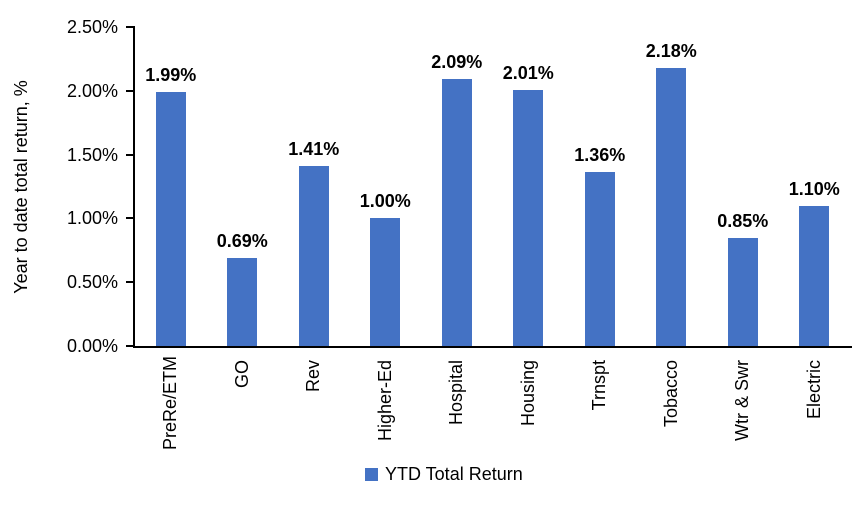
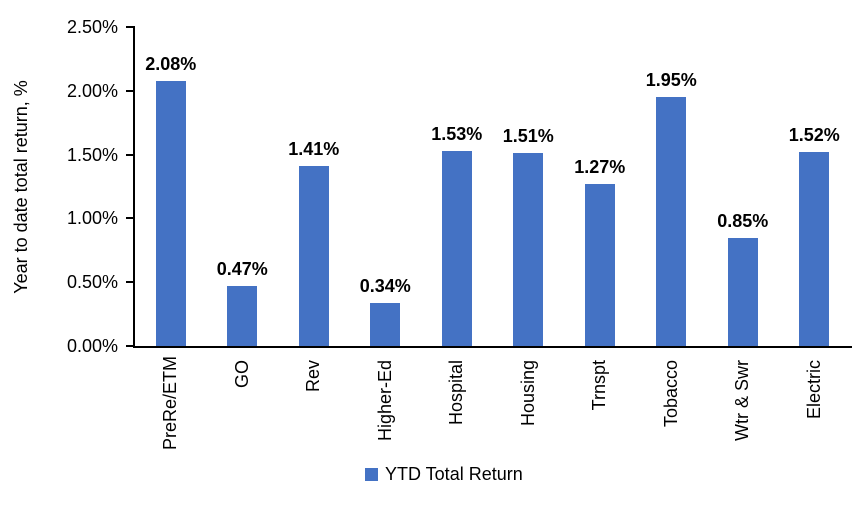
PreRe/ETM: 1.99% -> 2.08%
GO: 0.69% -> 0.47%
Higher-Ed: 1.00% -> 0.34%
Hospital: 2.09% -> 1.53%
Housing: 2.01% -> 1.51%
Trnspt: 1.36% -> 1.27%
Tobacco: 2.18% -> 1.95%
Electric: 1.10% -> 1.52%
